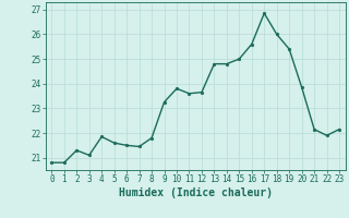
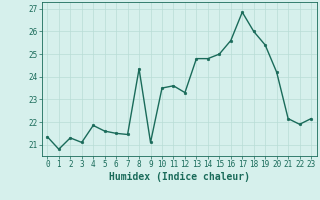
0: 20.80 -> 21.35
8: 21.80 -> 24.35
9: 23.25 -> 21.10
10: 23.80 -> 23.50
12: 23.65 -> 23.30
20: 23.85 -> 24.20
